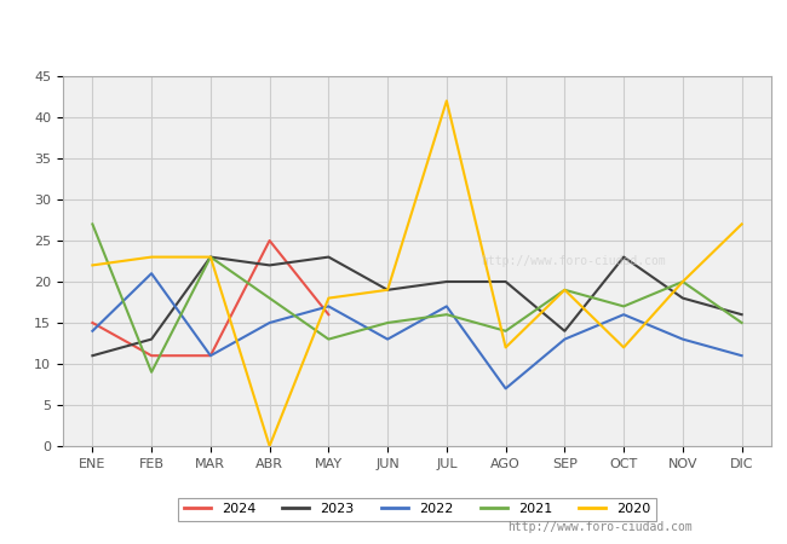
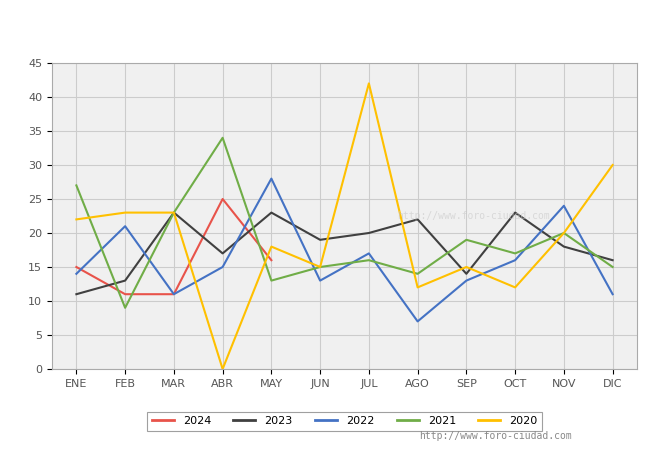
2023/ABR: 22 -> 17
2021/ABR: 18 -> 34
2022/MAY: 17 -> 28
2020/JUN: 19 -> 15
2023/AGO: 20 -> 22
2020/SEP: 19 -> 15
2022/NOV: 13 -> 24
2020/DIC: 27 -> 30
